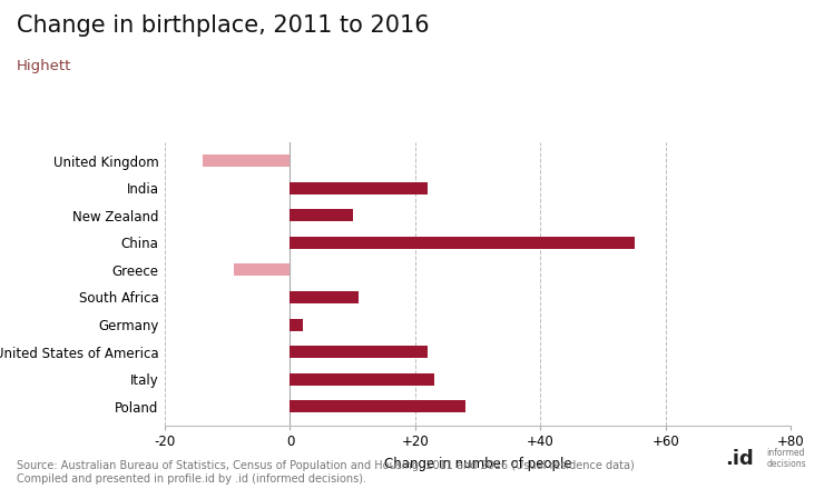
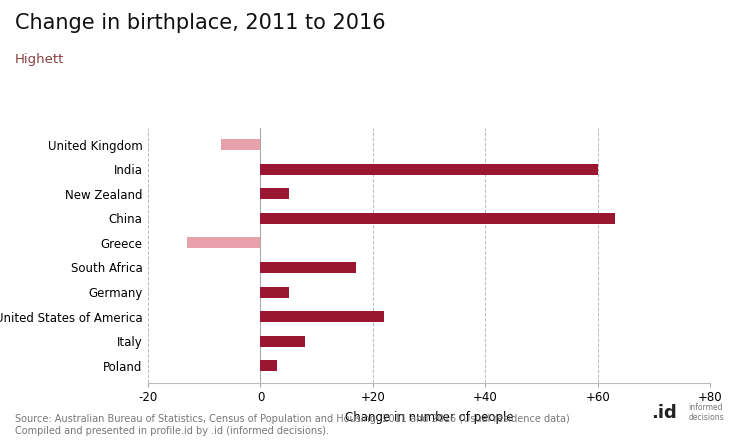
United Kingdom: -14 -> -7
India: 22 -> 60
New Zealand: 10 -> 5
China: 55 -> 63
Greece: -9 -> -13
South Africa: 11 -> 17
Germany: 2 -> 5
Italy: 23 -> 8
Poland: 28 -> 3
